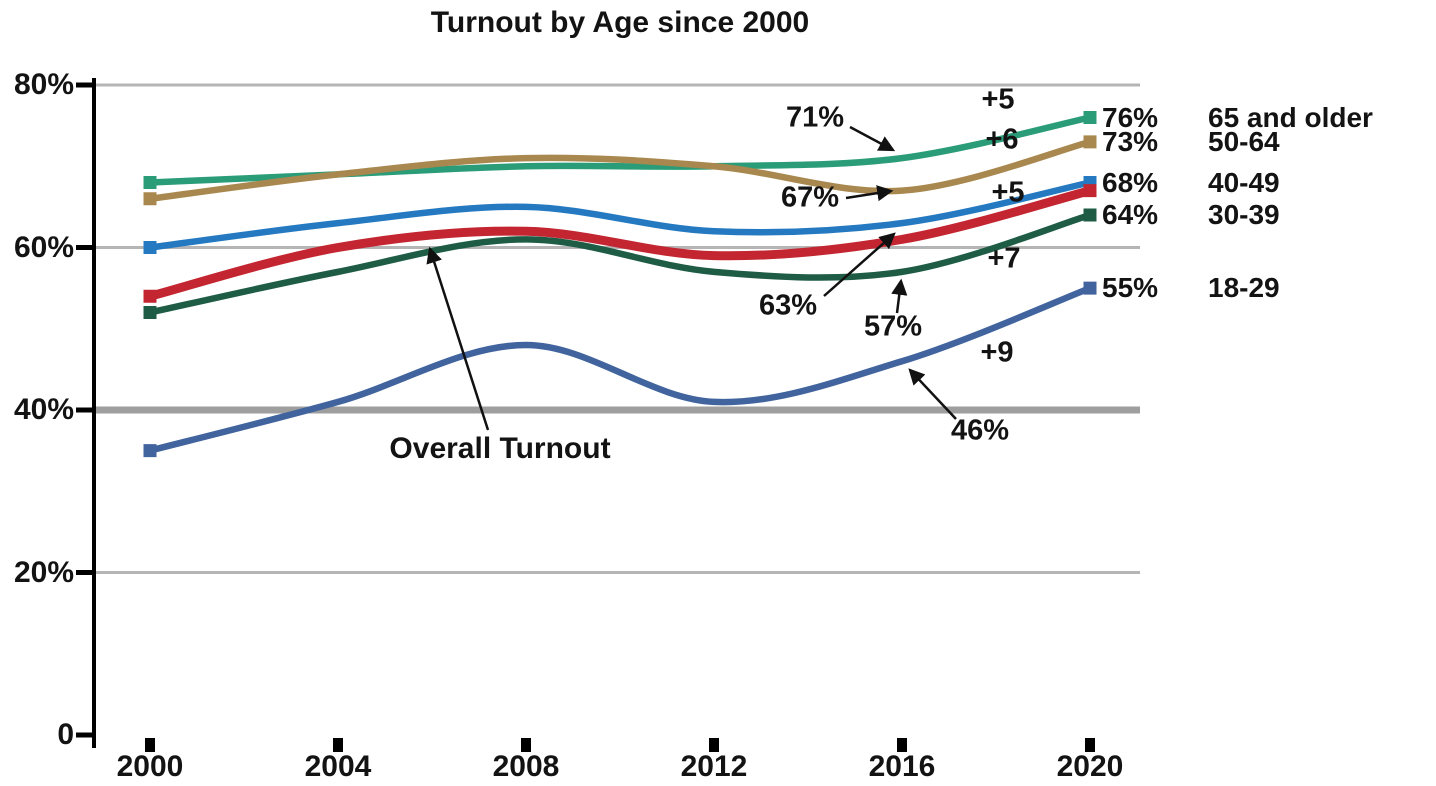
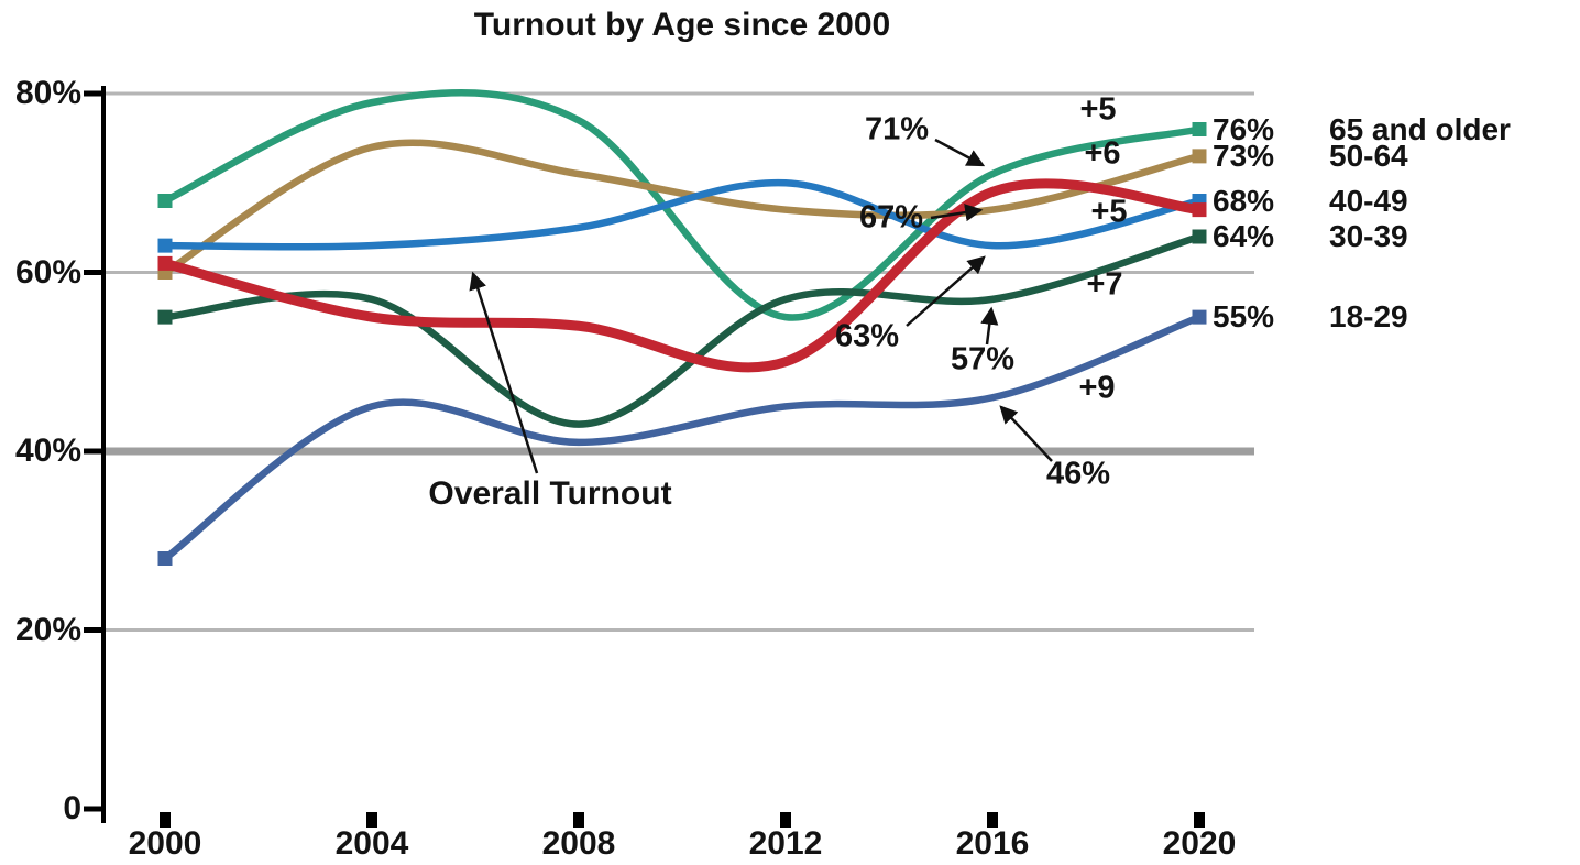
50-64/2000: 66% -> 60%
40-49/2000: 60% -> 63%
Overall Turnout/2000: 54% -> 61%
30-39/2000: 52% -> 55%
18-29/2000: 35% -> 28%
65 and older/2004: 69% -> 79%
50-64/2004: 69% -> 74%
Overall Turnout/2004: 60% -> 55%
18-29/2004: 41% -> 45%
65 and older/2008: 70% -> 77%
Overall Turnout/2008: 62% -> 54%
30-39/2008: 61% -> 43%
18-29/2008: 48% -> 41%
65 and older/2012: 70% -> 55%
50-64/2012: 70% -> 67%
40-49/2012: 62% -> 70%
Overall Turnout/2012: 59% -> 50%
18-29/2012: 41% -> 45%
Overall Turnout/2016: 61% -> 69%
